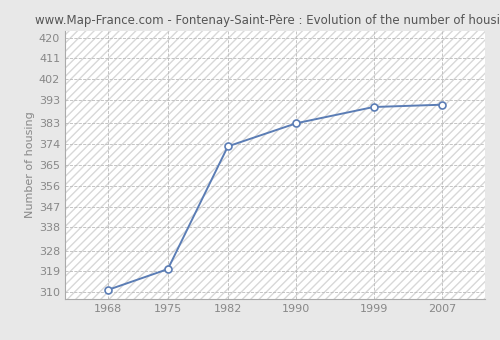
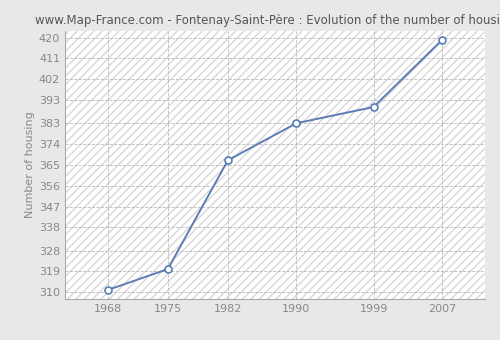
1982: 373 -> 367
2007: 391 -> 419
